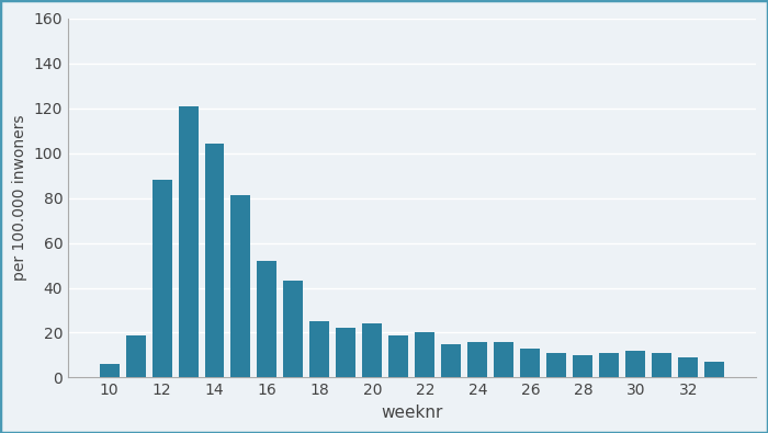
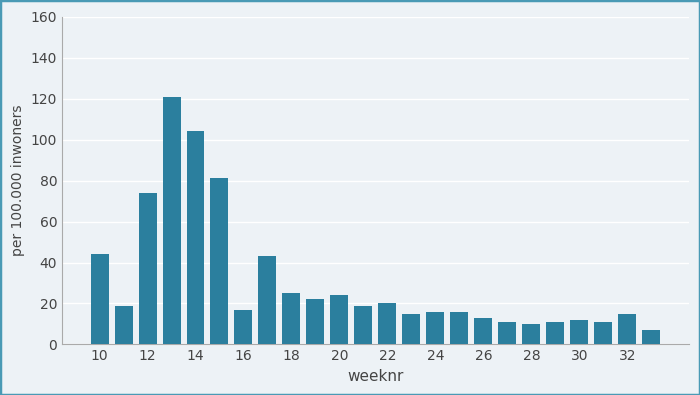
10: 6 -> 44
12: 88 -> 74
16: 52 -> 17
32: 9 -> 15
